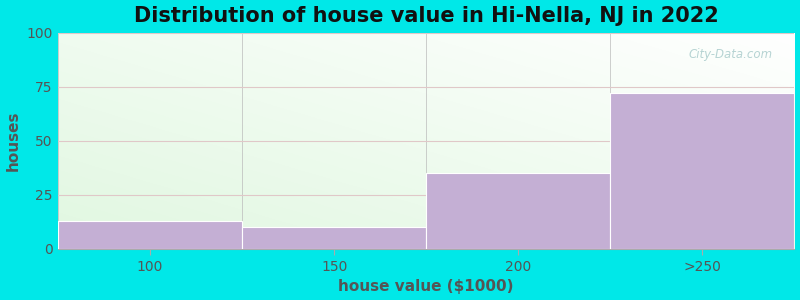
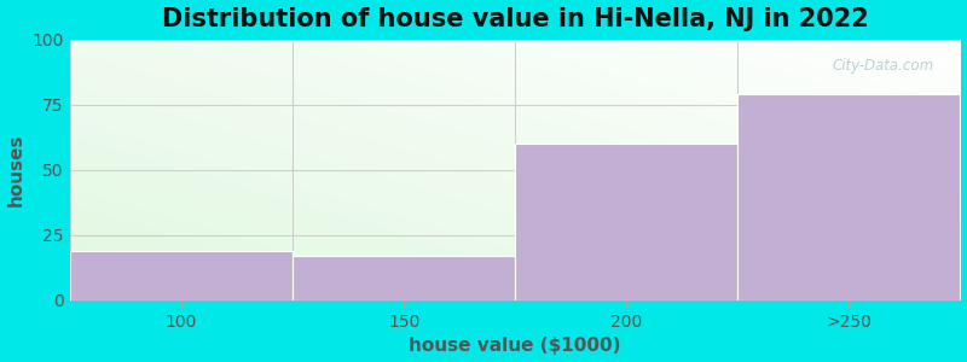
100: 13 -> 19
150: 10 -> 17
200: 35 -> 60
>250: 72 -> 79
